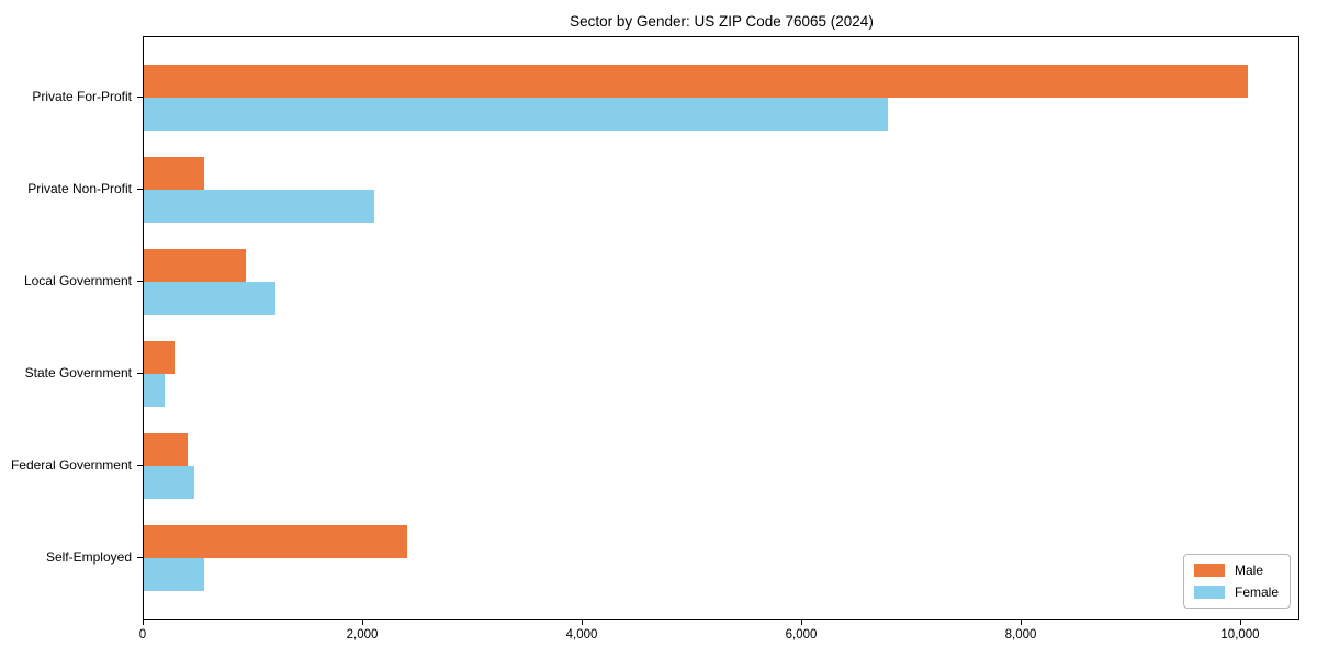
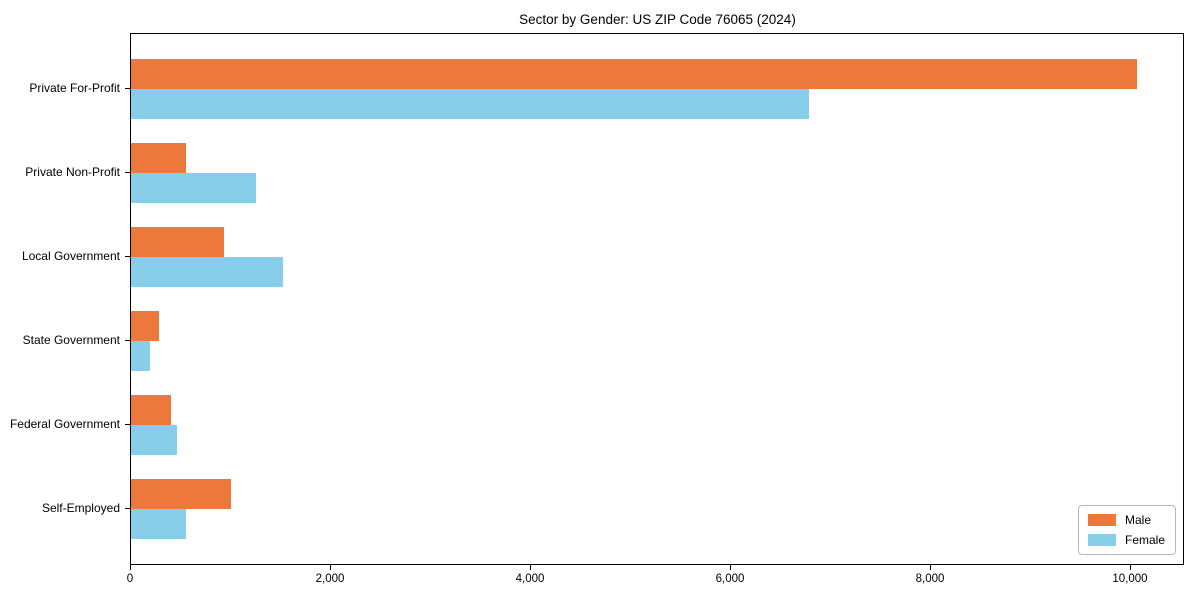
Female/Private Non-Profit: 2100 -> 1200
Female/Local Government: 1200 -> 1500
Male/Self-Employed: 2400 -> 1000
